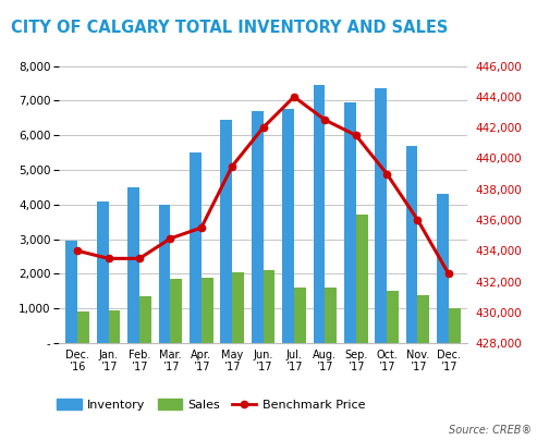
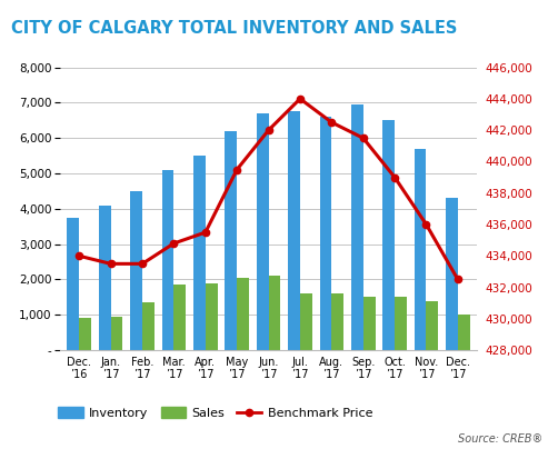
Inventory/Dec. ’16: 2,950 -> 3,750
Inventory/Mar. ’17: 4,000 -> 5,100
Inventory/May ’17: 6,450 -> 6,200
Inventory/Aug. ’17: 7,450 -> 6,600
Sales/Sep. ’17: 3,700 -> 1,500
Inventory/Oct. ’17: 7,350 -> 6,500
